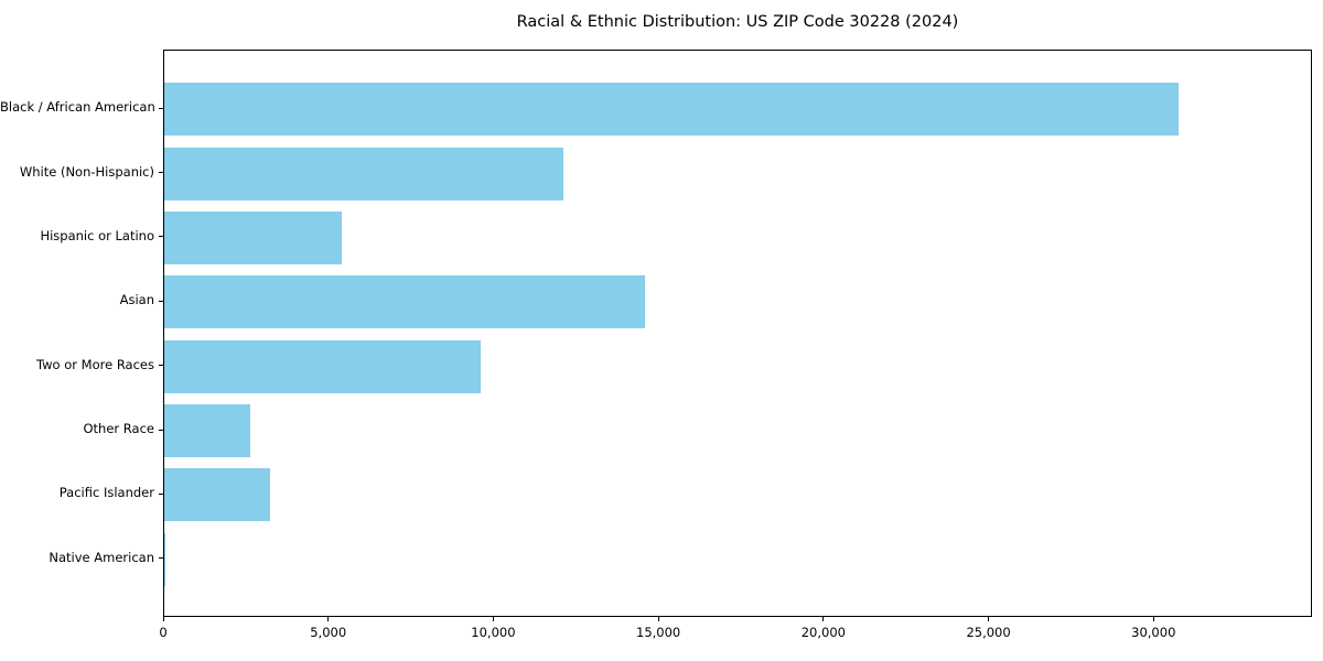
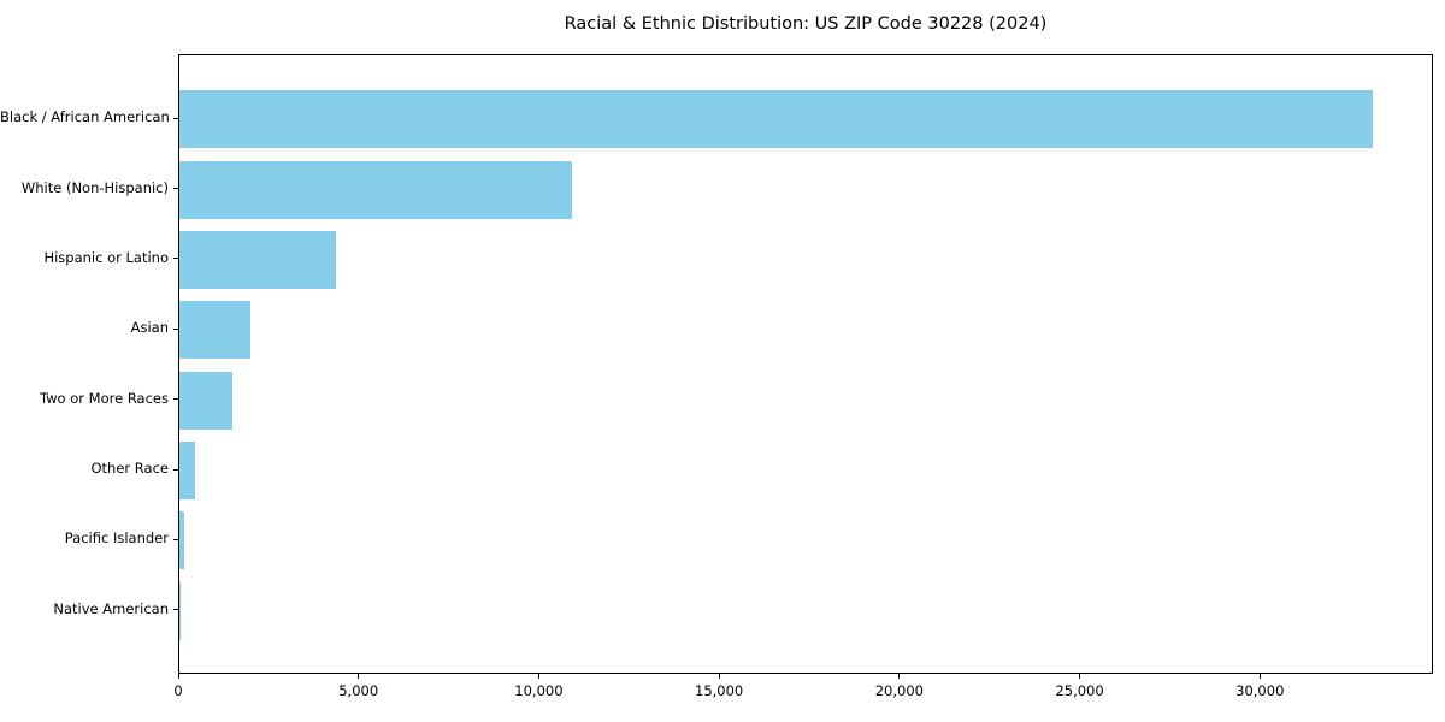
Black / African American: 30800 -> 33200
White (Non-Hispanic): 12100 -> 10900
Hispanic or Latino: 5400 -> 4400
Asian: 14600 -> 2000
Two or More Races: 9600 -> 1500
Other Race: 2600 -> 400
Pacific Islander: 3200 -> 200
